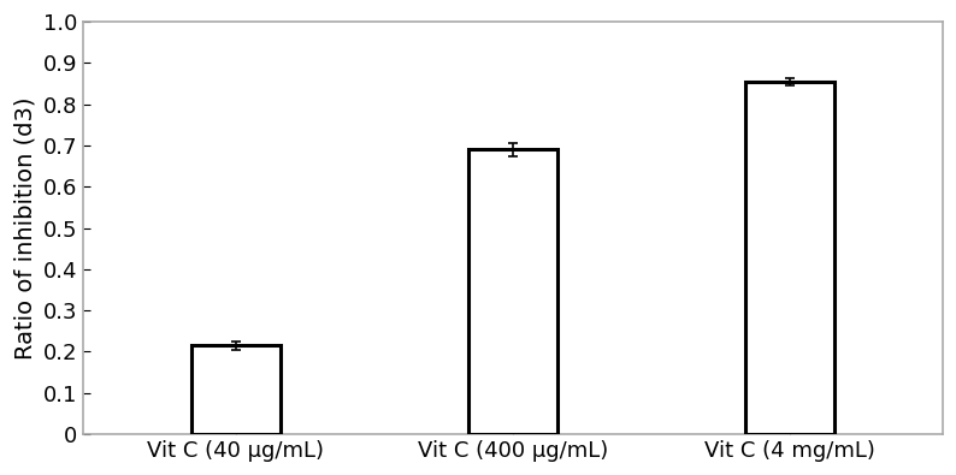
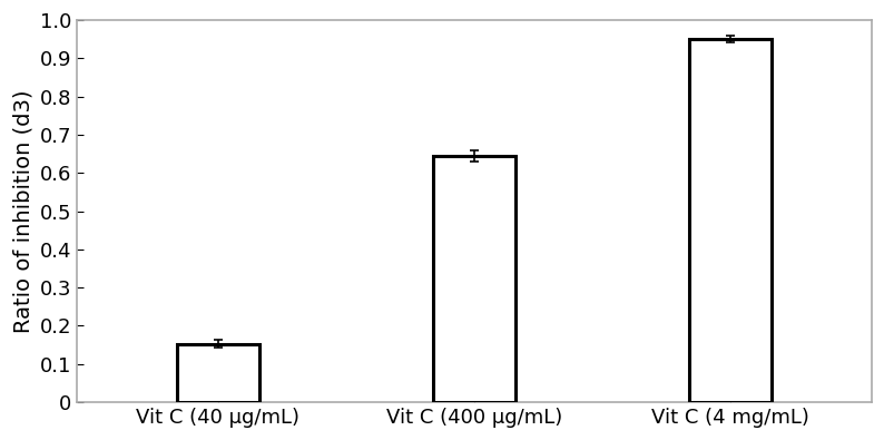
Vit C (40 μg/mL): 0.215 -> 0.152
Vit C (400 μg/mL): 0.690 -> 0.645
Vit C (4 mg/mL): 0.855 -> 0.951
